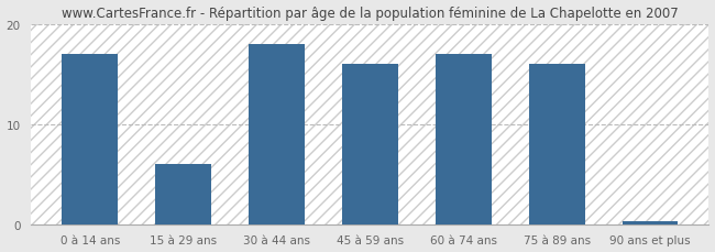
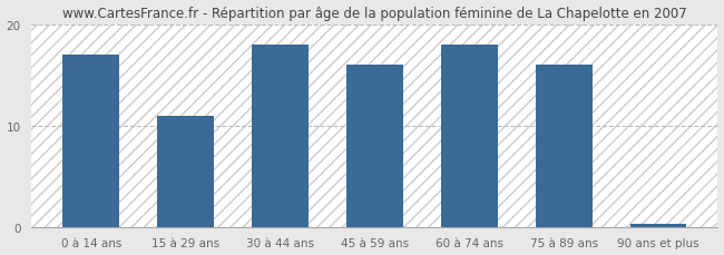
15 à 29 ans: 6.0 -> 11.0
60 à 74 ans: 17.0 -> 18.0
